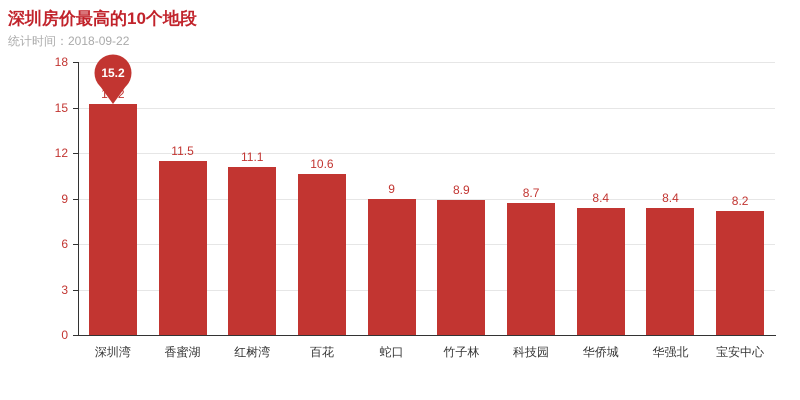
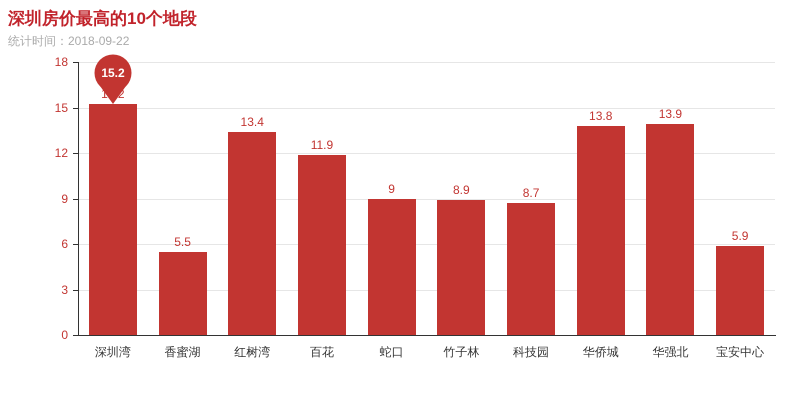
香蜜湖: 11.5 -> 5.5
红树湾: 11.1 -> 13.4
百花: 10.6 -> 11.9
华侨城: 8.4 -> 13.8
华强北: 8.4 -> 13.9
宝安中心: 8.2 -> 5.9
